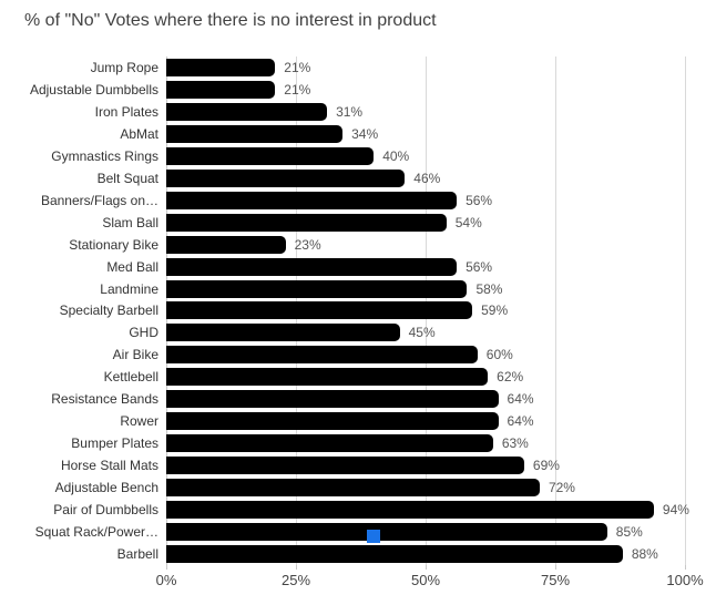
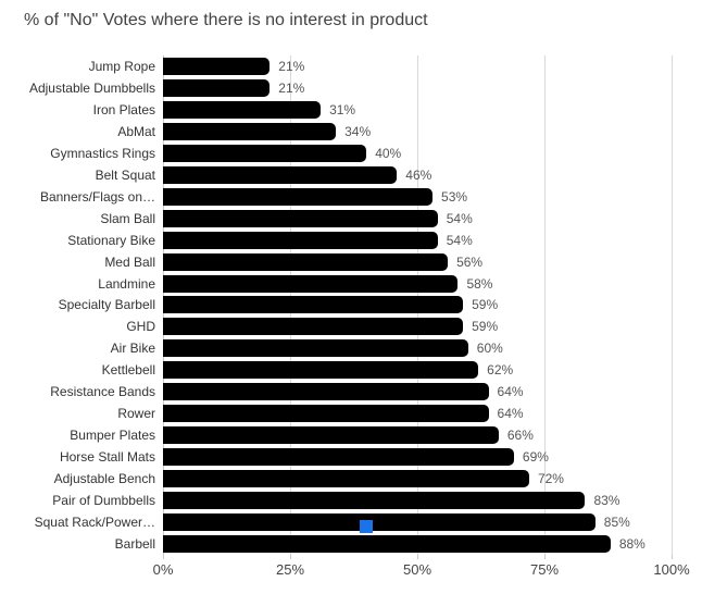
Banners/Flags on…: 56% -> 53%
Stationary Bike: 23% -> 54%
GHD: 45% -> 59%
Bumper Plates: 63% -> 66%
Pair of Dumbbells: 94% -> 83%
